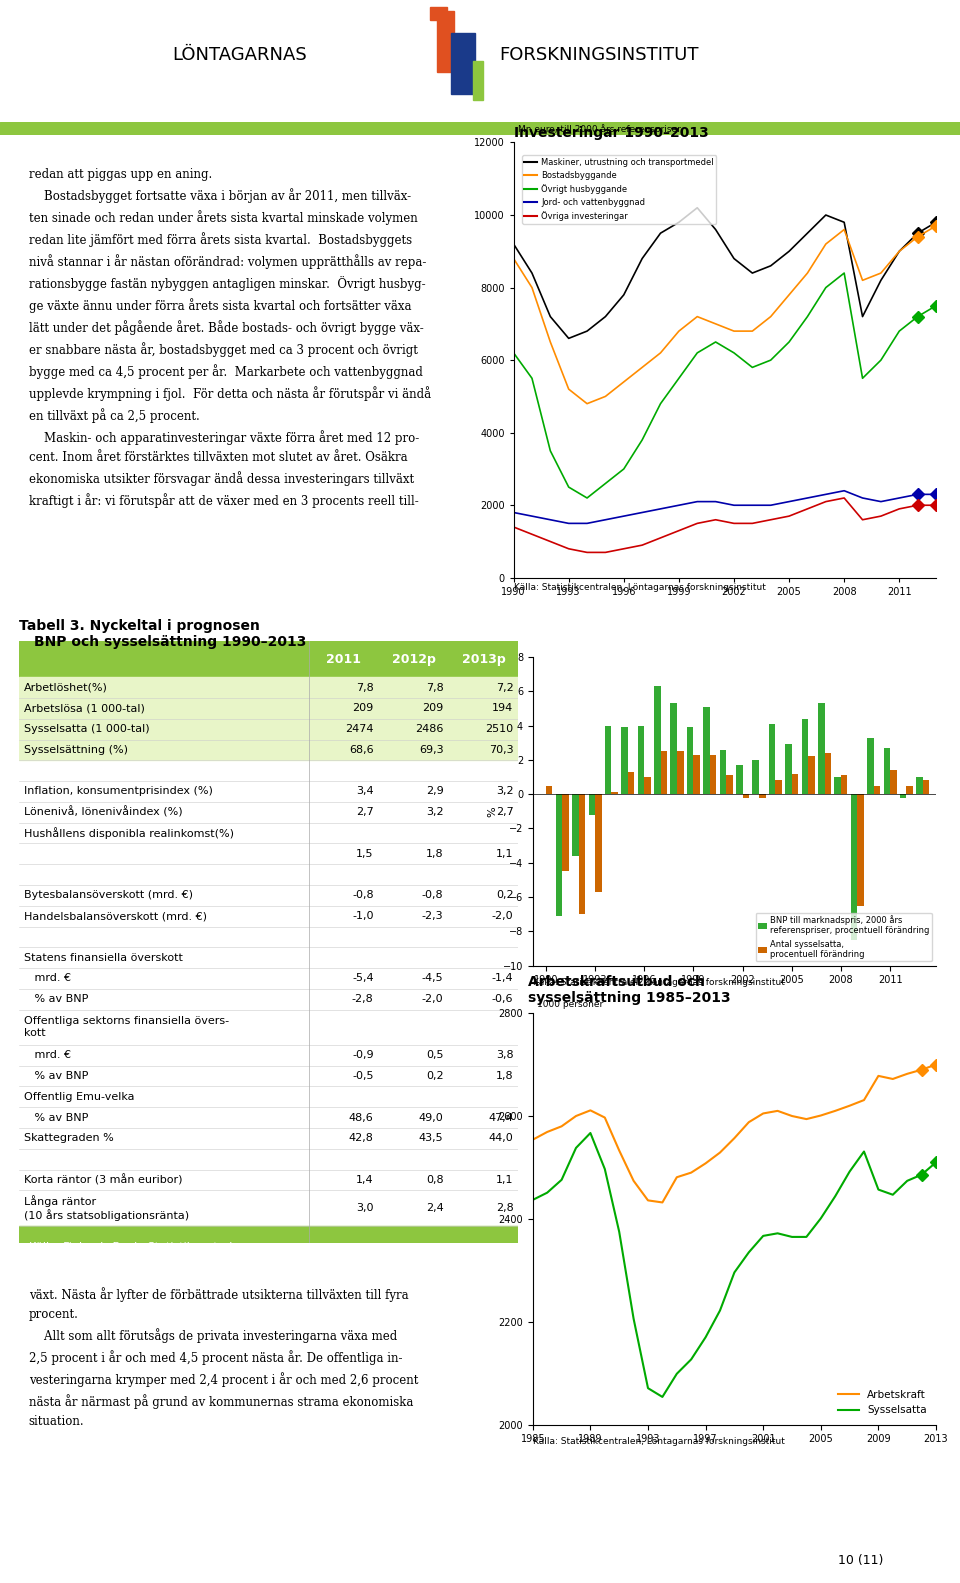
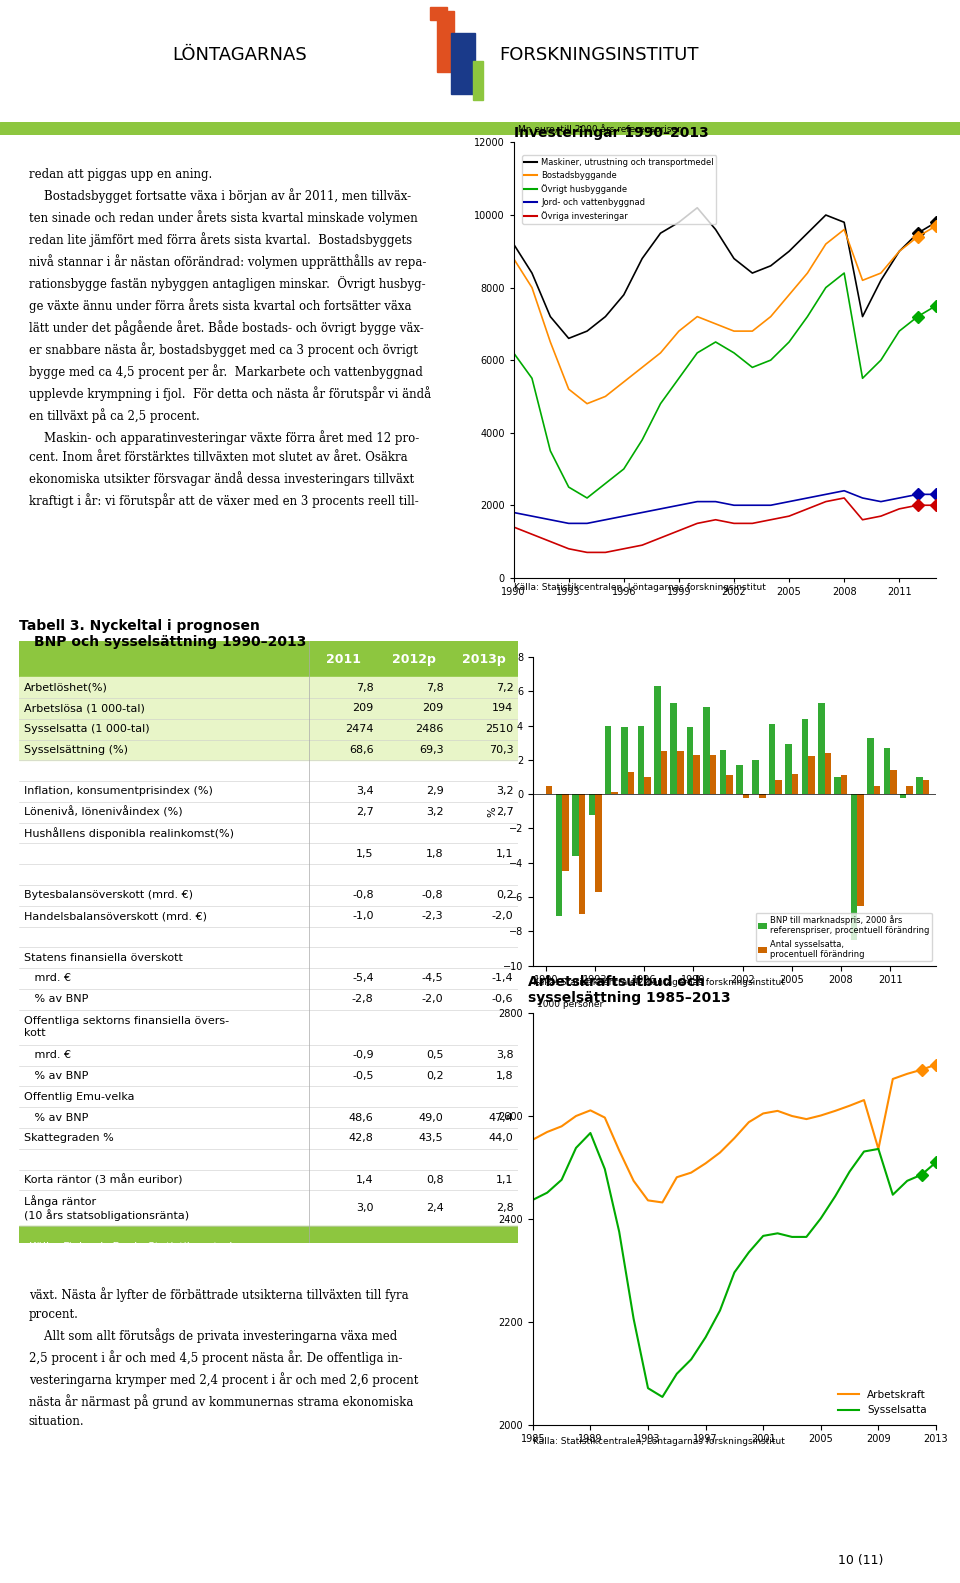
Arbetskraft/2009: 2678 -> 2536
Sysselsatta/2009: 2457 -> 2536
